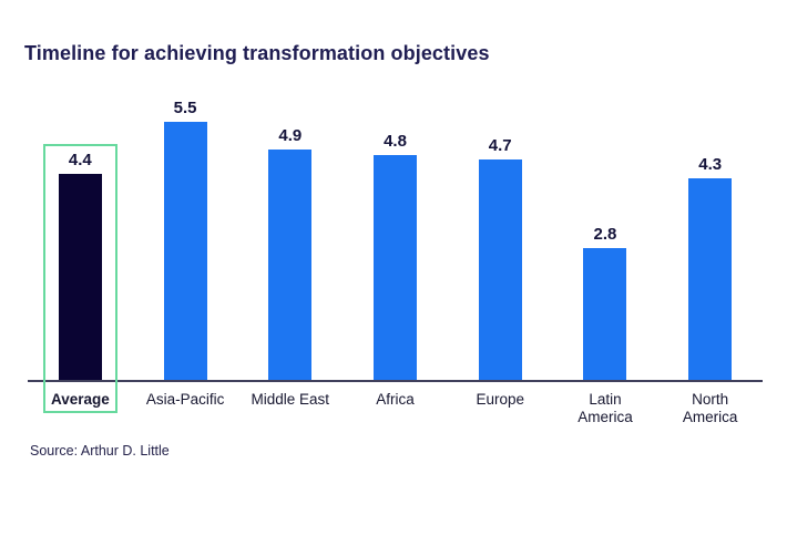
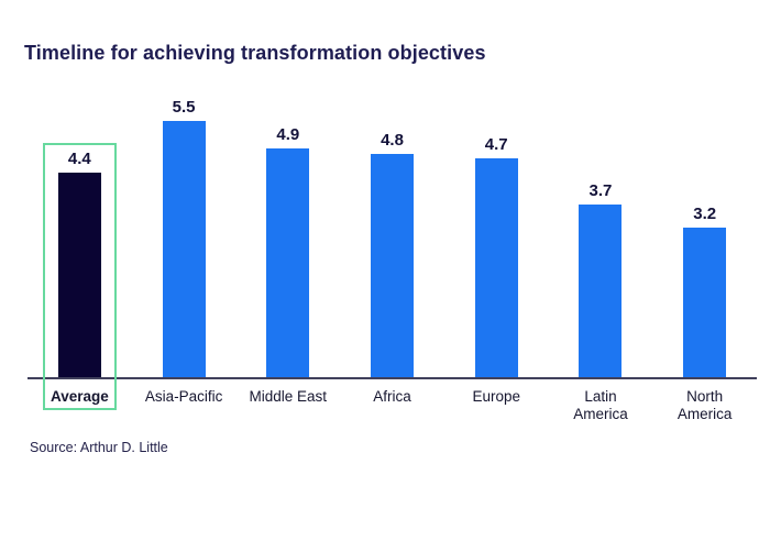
Latin America: 2.8 -> 3.7
North America: 4.3 -> 3.2
